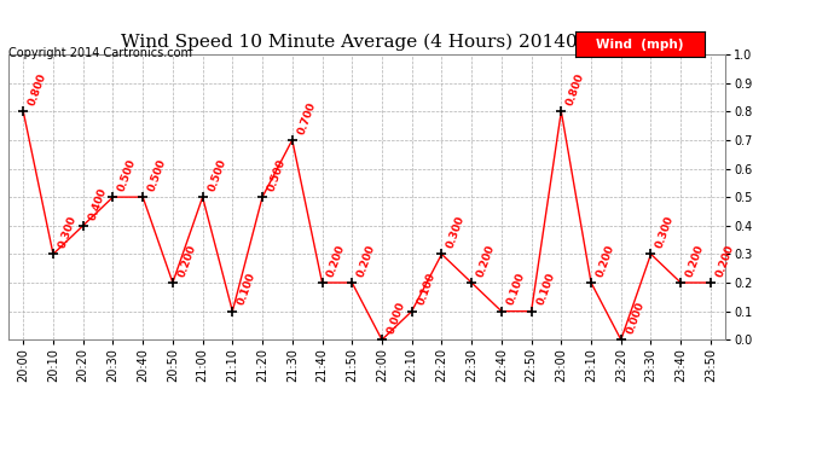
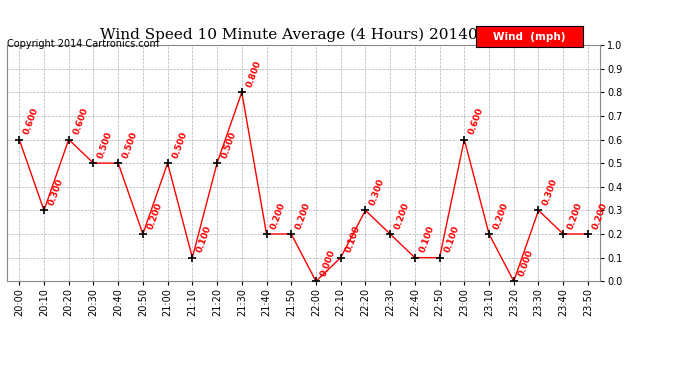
20:00: 0.800 -> 0.600
20:20: 0.400 -> 0.600
21:30: 0.700 -> 0.800
23:00: 0.800 -> 0.600
